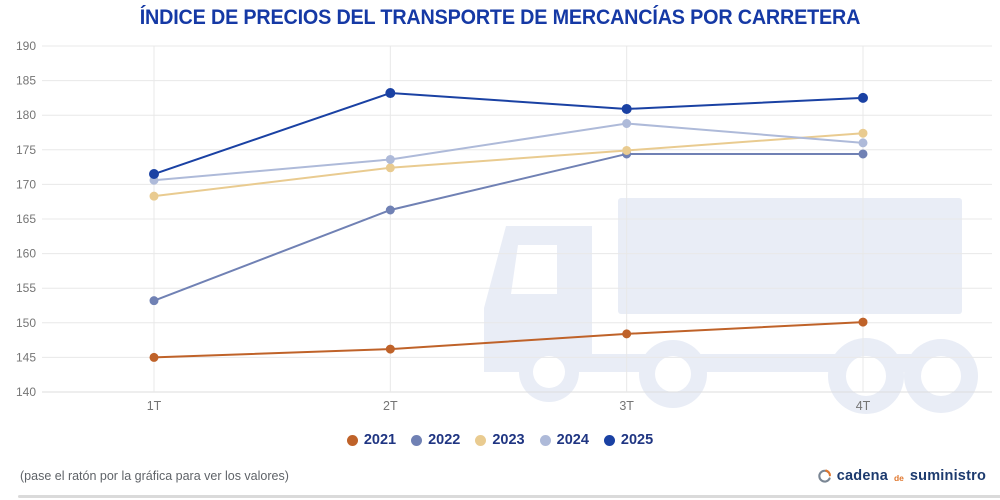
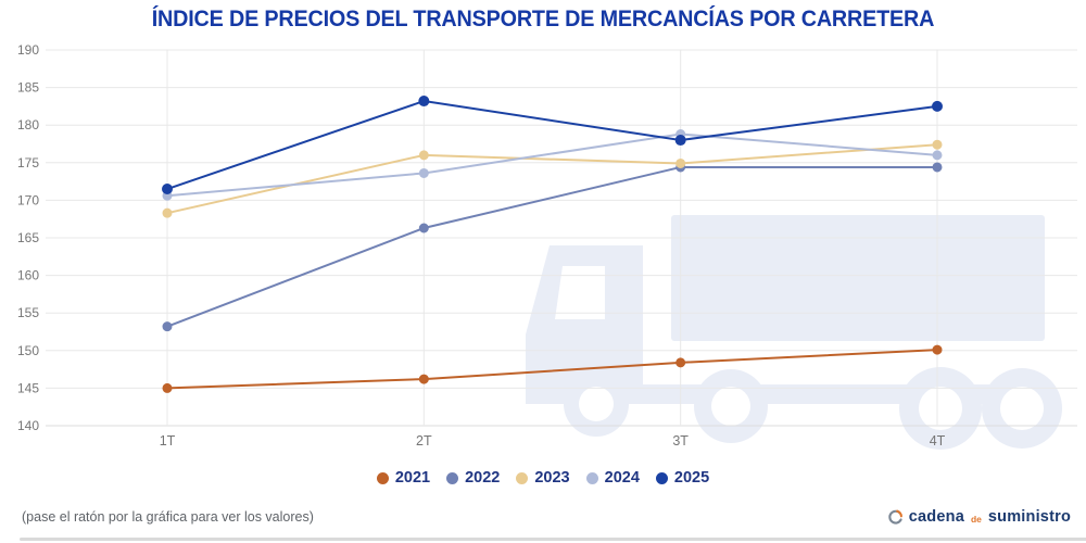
2023/2T: 172 -> 176
2025/3T: 181 -> 178
